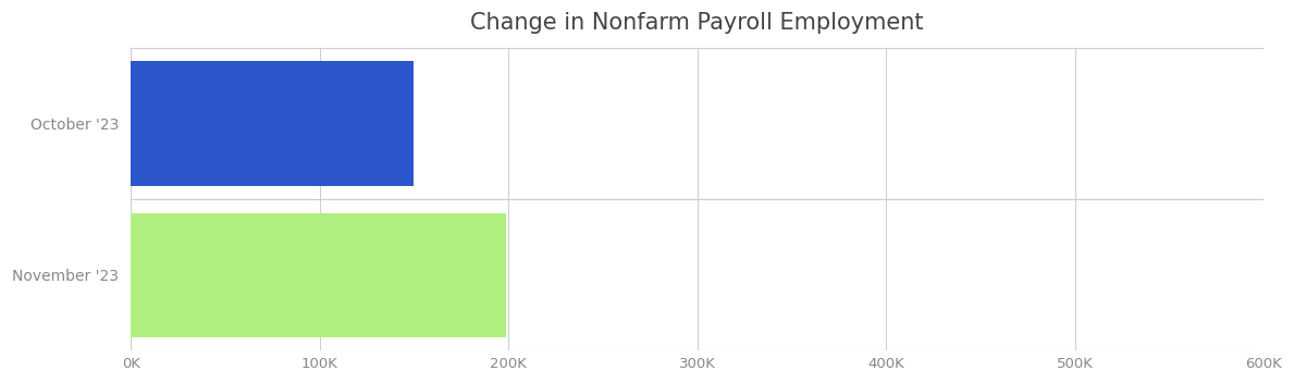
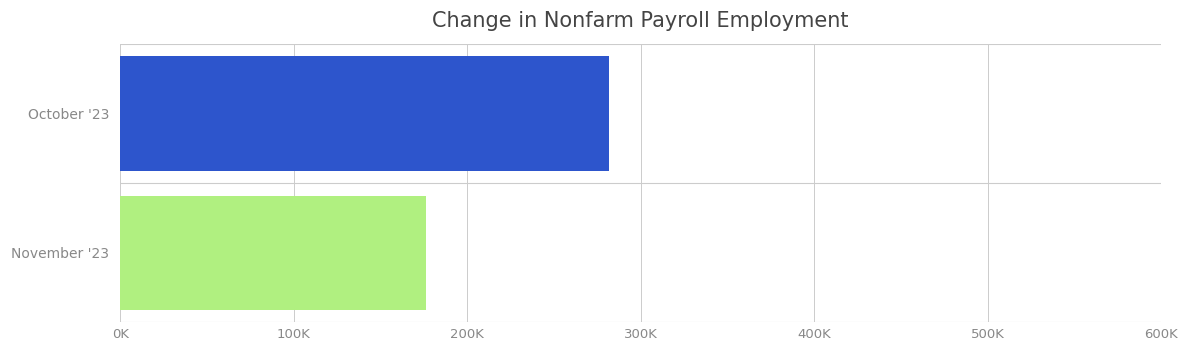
October '23: 150K -> 282K
November '23: 199K -> 176K
